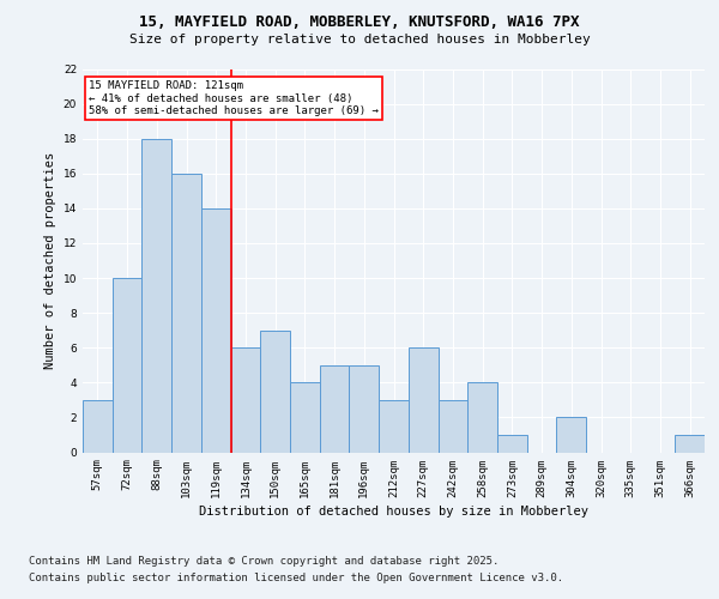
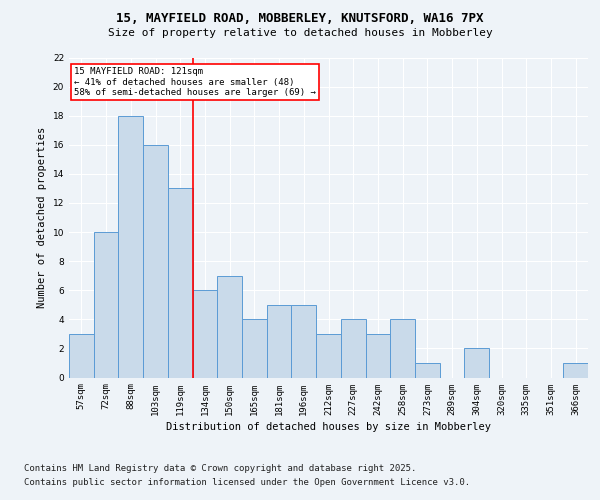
119sqm: 14 -> 13
227sqm: 6 -> 4
